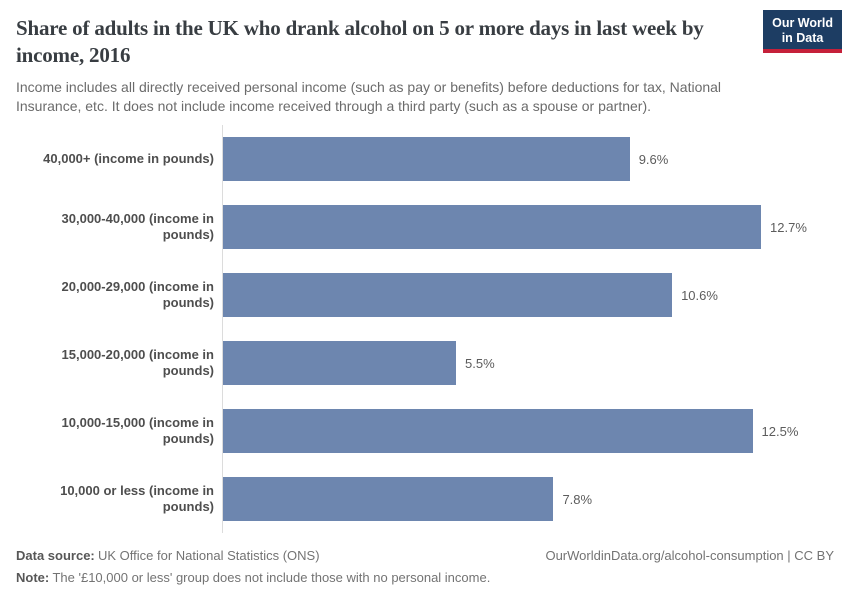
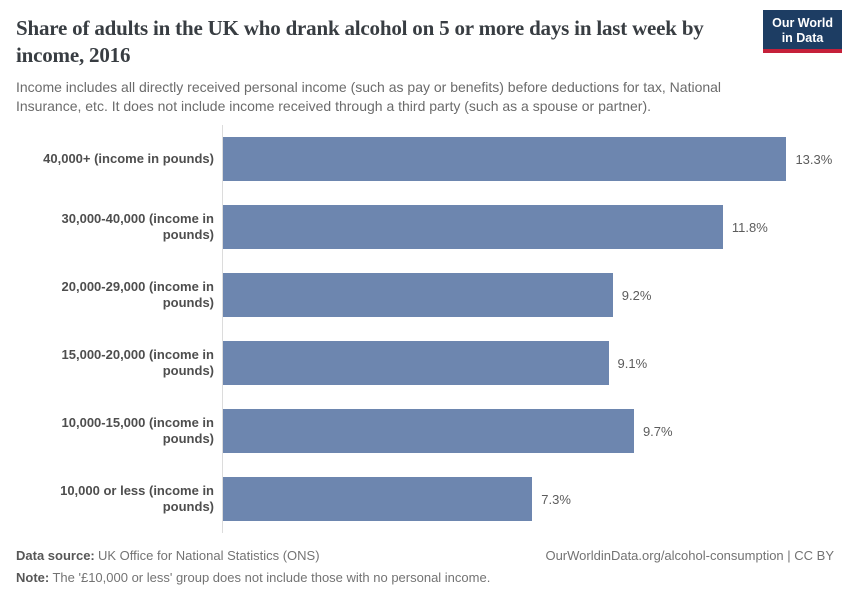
40,000+ (income in pounds): 9.6% -> 13.3%
30,000-40,000 (income in pounds): 12.7% -> 11.8%
20,000-29,000 (income in pounds): 10.6% -> 9.2%
15,000-20,000 (income in pounds): 5.5% -> 9.1%
10,000-15,000 (income in pounds): 12.5% -> 9.7%
10,000 or less (income in pounds): 7.8% -> 7.3%
